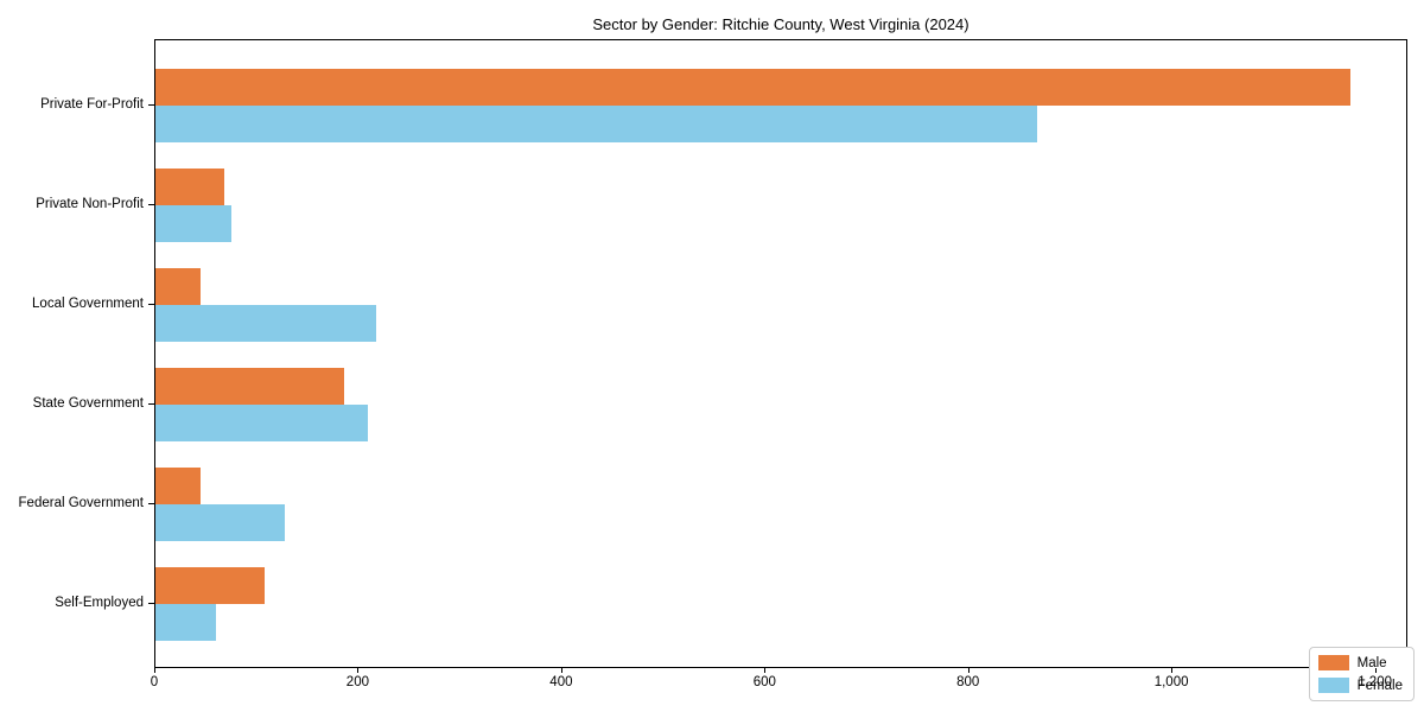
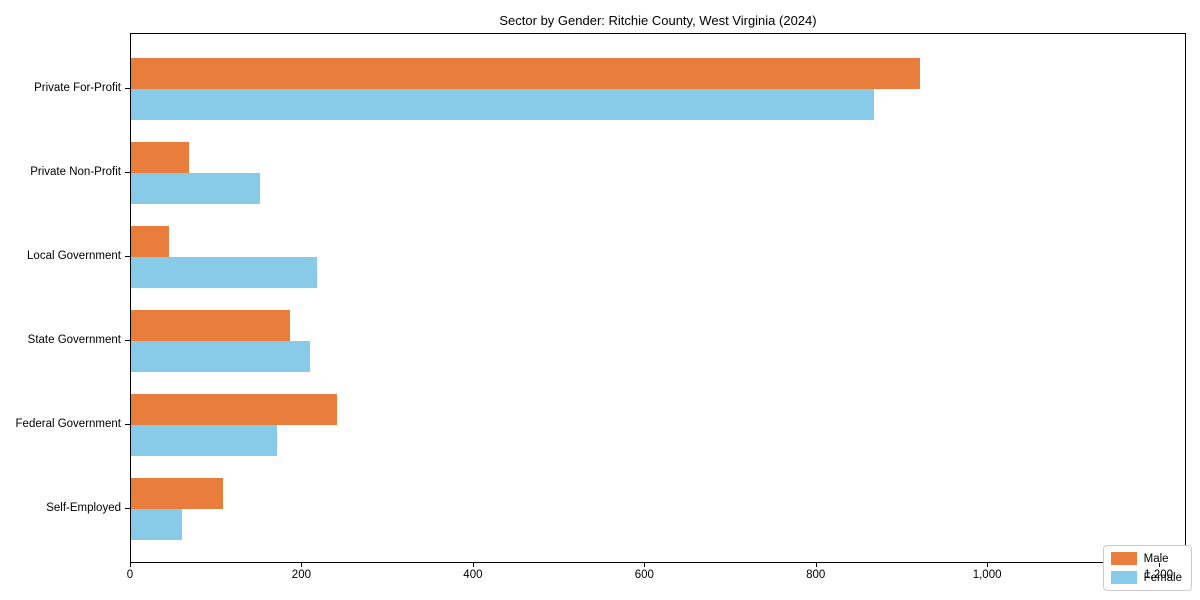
Male/Private For-Profit: 1180 -> 920
Female/Private Non-Profit: 80 -> 150
Male/Federal Government: 40 -> 240
Female/Federal Government: 130 -> 170
